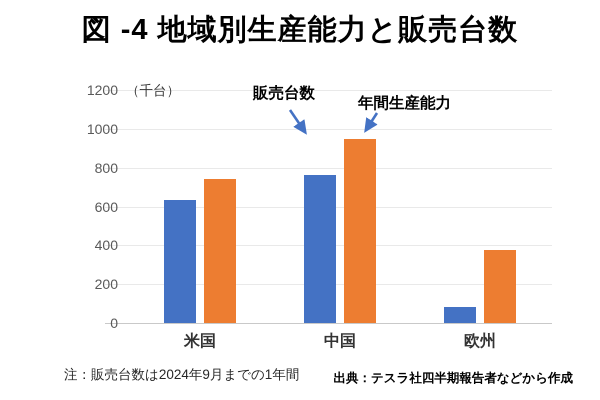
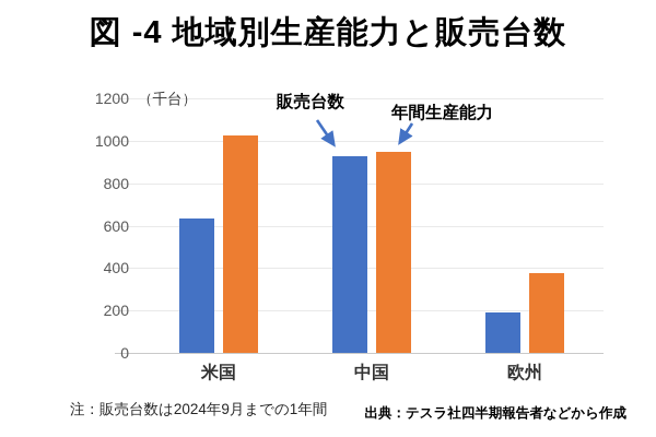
年間生産能力/米国: 740 -> 1020
販売台数/中国: 760 -> 920
販売台数/欧州: 80 -> 190
